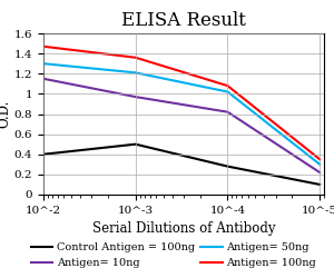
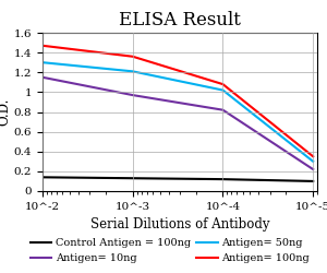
Control Antigen = 100ng/10^-2: 0.40 -> 0.14
Control Antigen = 100ng/10^-3: 0.50 -> 0.13
Control Antigen = 100ng/10^-4: 0.28 -> 0.12
